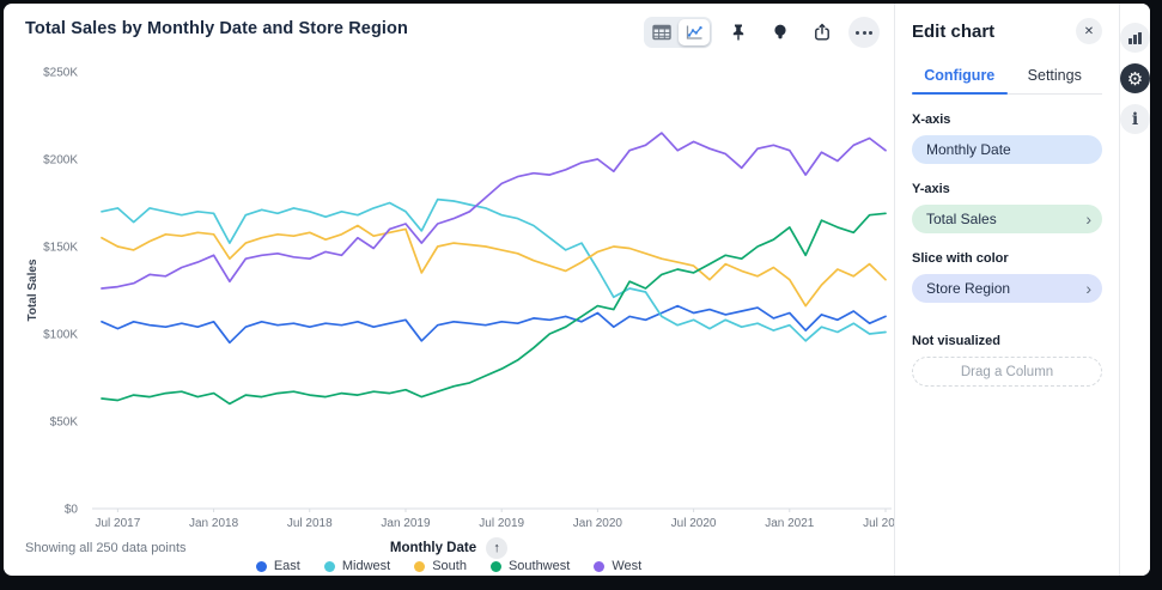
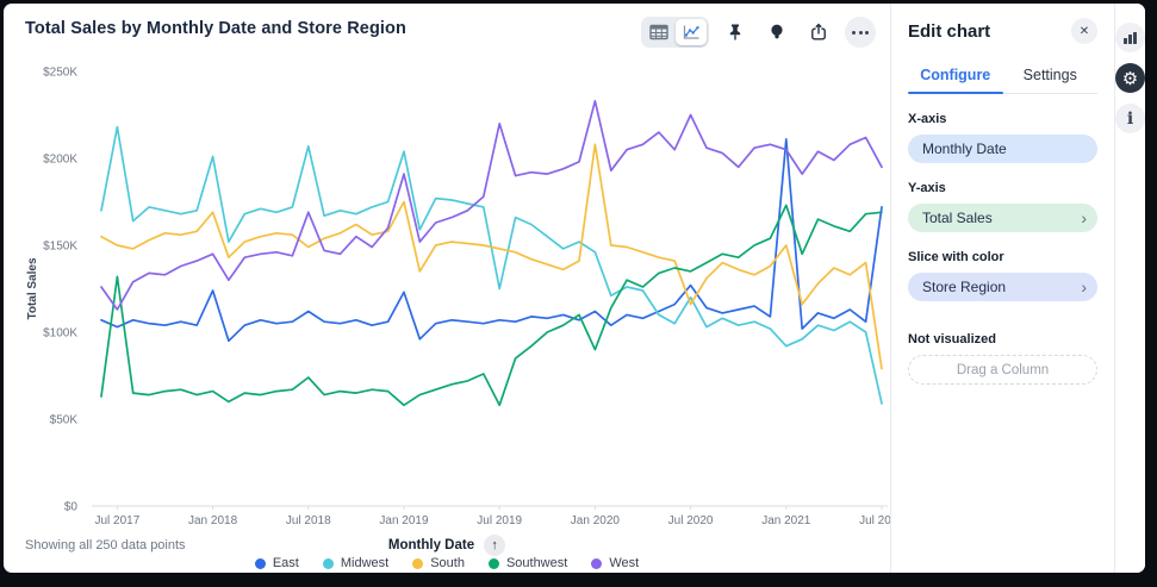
Midwest/Jul 2017: $172K -> $218K
Southwest/Jul 2017: $62K -> $132K
West/Jul 2017: $127K -> $113K
East/Jan 2018: $107K -> $124K
Midwest/Jan 2018: $169K -> $201K
South/Jan 2018: $157K -> $169K
East/Jul 2018: $104K -> $112K
Midwest/Jul 2018: $170K -> $207K
South/Jul 2018: $158K -> $149K
Southwest/Jul 2018: $65K -> $74K
West/Jul 2018: $143K -> $169K
East/Jan 2019: $108K -> $123K
Midwest/Jan 2019: $170K -> $204K
South/Jan 2019: $160K -> $175K
Southwest/Jan 2019: $68K -> $58K
West/Jan 2019: $163K -> $191K
Midwest/Jul 2019: $168K -> $125K
Southwest/Jul 2019: $80K -> $58K
West/Jul 2019: $186K -> $220K
Midwest/Jan 2020: $137K -> $146K
South/Jan 2020: $147K -> $208K
Southwest/Jan 2020: $116K -> $90K
West/Jan 2020: $200K -> $233K
East/Jul 2020: $112K -> $127K
Midwest/Jul 2020: $108K -> $120K
South/Jul 2020: $139K -> $116K
West/Jul 2020: $210K -> $225K
East/Jan 2021: $112K -> $211K
Midwest/Jan 2021: $105K -> $92K
South/Jan 2021: $131K -> $150K
Southwest/Jan 2021: $161K -> $173K
East/Jul 2021: $110K -> $172K
Midwest/Jul 2021: $101K -> $59K
South/Jul 2021: $131K -> $79K
West/Jul 2021: $205K -> $195K
